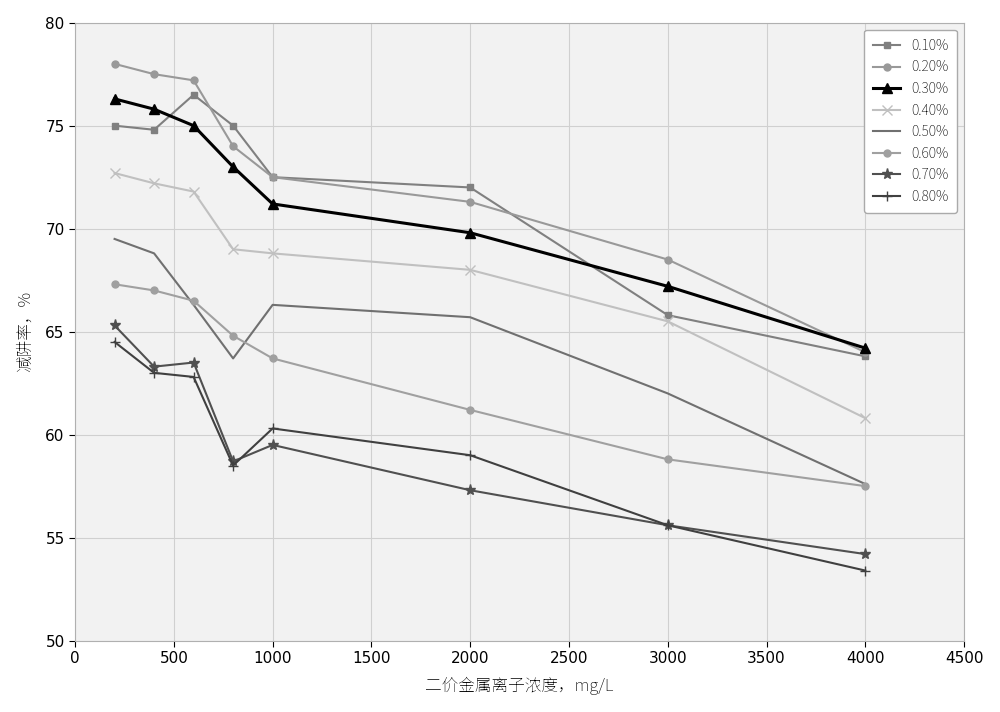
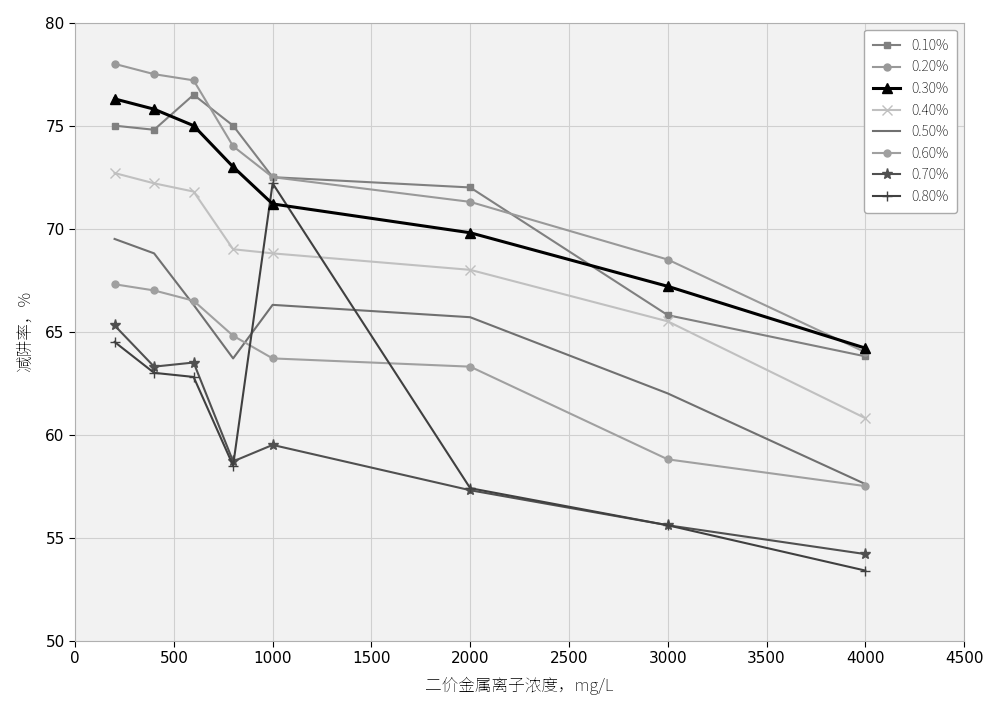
0.80%/1000: 60.3 -> 72.2
0.60%/2000: 61.2 -> 63.3
0.80%/2000: 59.0 -> 57.4
